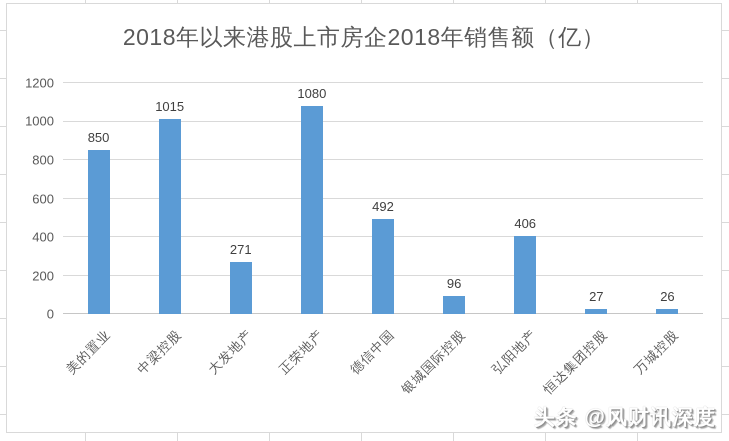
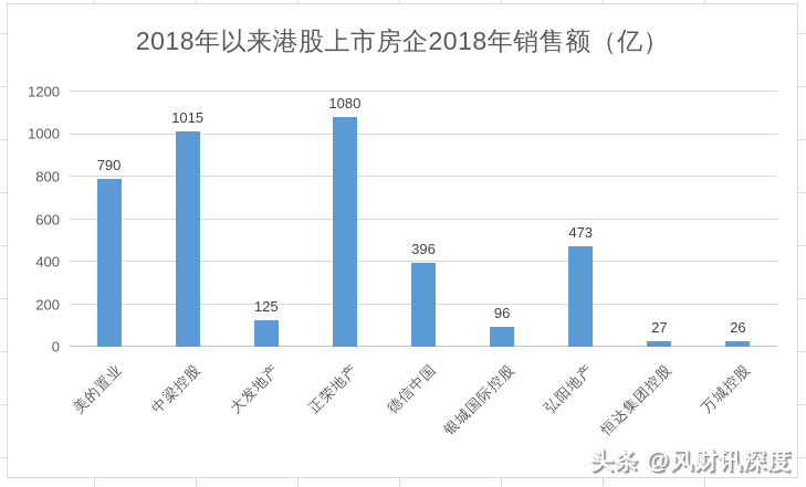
美的置业: 850 -> 790
大发地产: 271 -> 125
德信中国: 492 -> 396
弘阳地产: 406 -> 473
